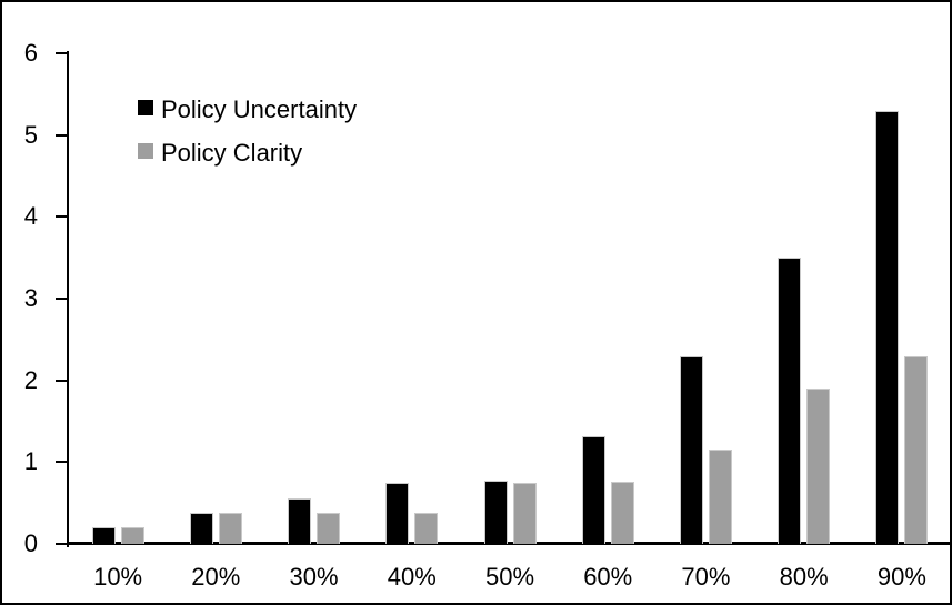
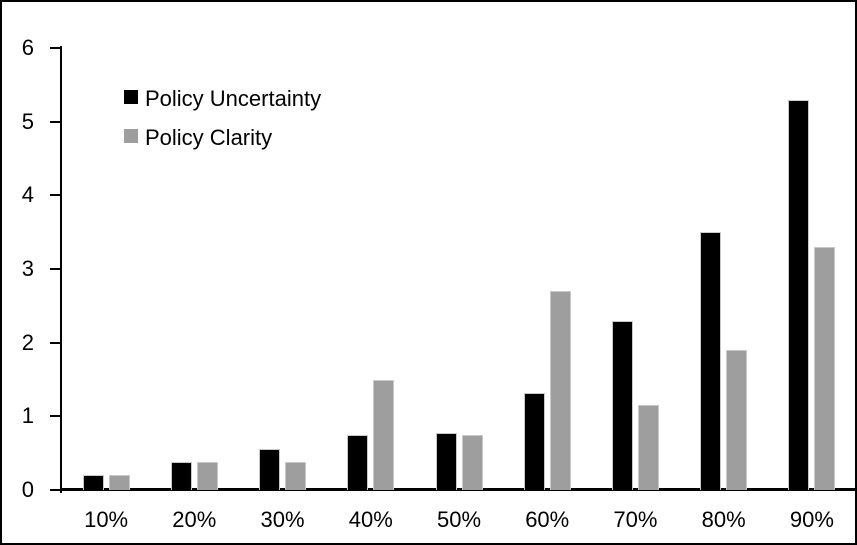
Policy Clarity/40%: 0.4 -> 1.5
Policy Clarity/60%: 0.8 -> 2.7
Policy Clarity/90%: 2.3 -> 3.3
